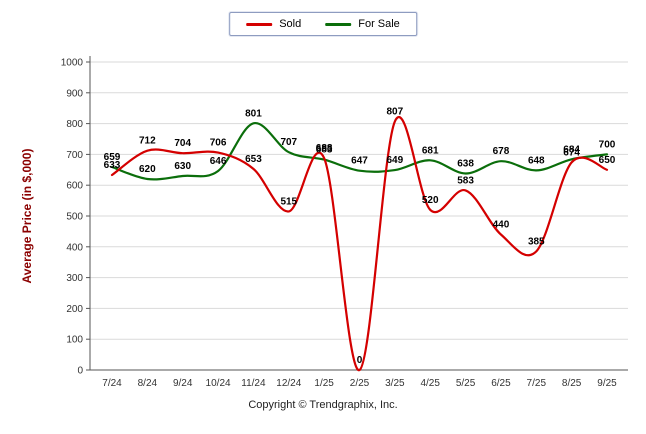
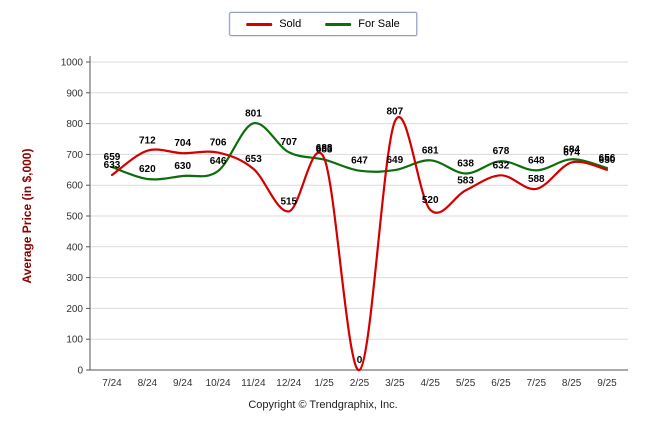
Sold/6/25: 440 -> 632
Sold/7/25: 385 -> 588
For Sale/9/25: 700 -> 656
